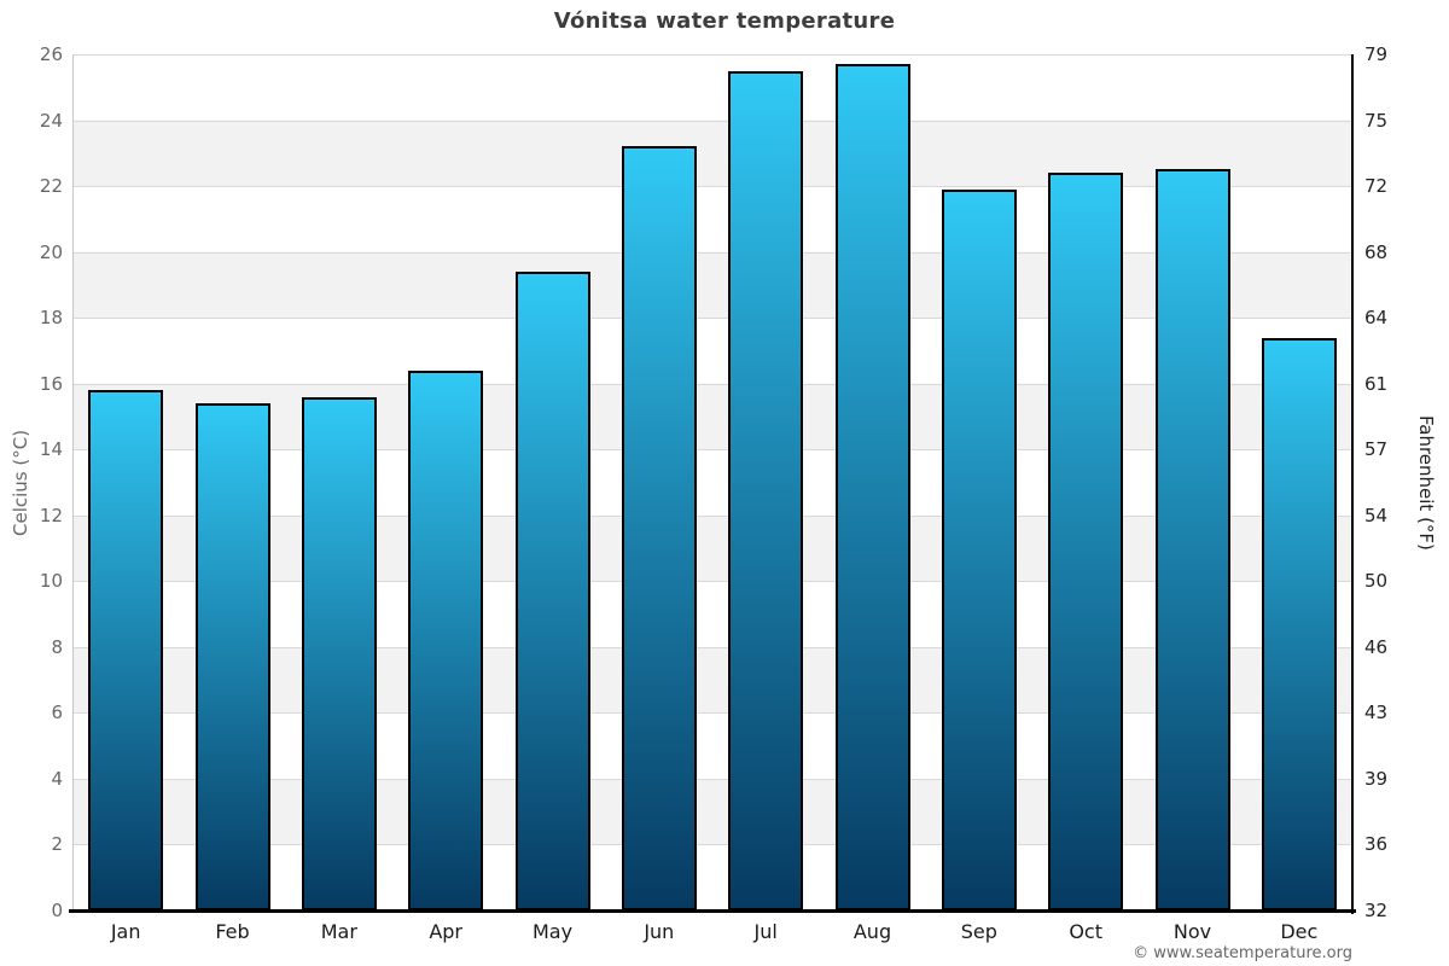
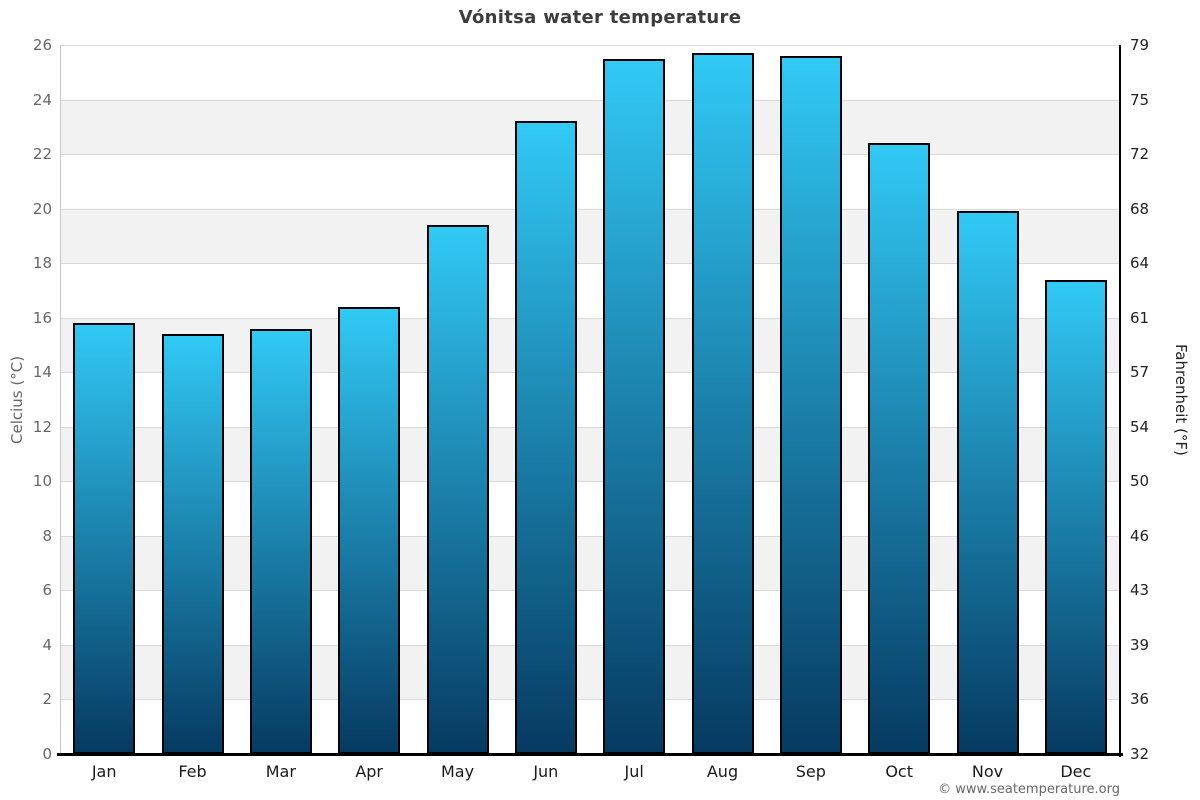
Sep: 21.9 -> 25.6
Nov: 22.5 -> 19.9
